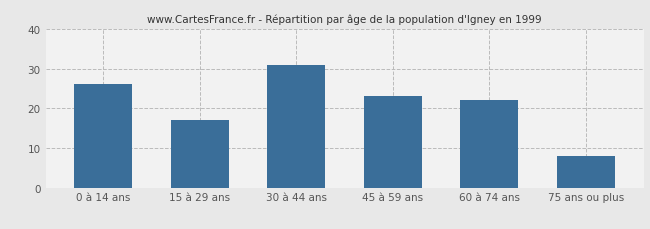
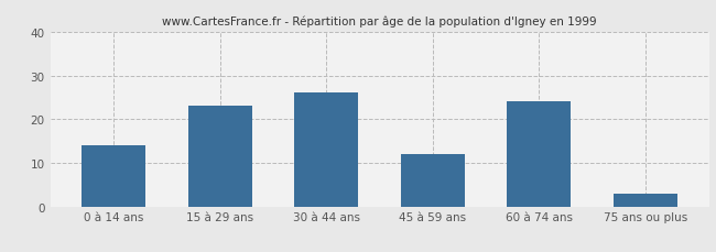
0 à 14 ans: 26 -> 14
15 à 29 ans: 17 -> 23
30 à 44 ans: 31 -> 26
45 à 59 ans: 23 -> 12
60 à 74 ans: 22 -> 24
75 ans ou plus: 8 -> 3
